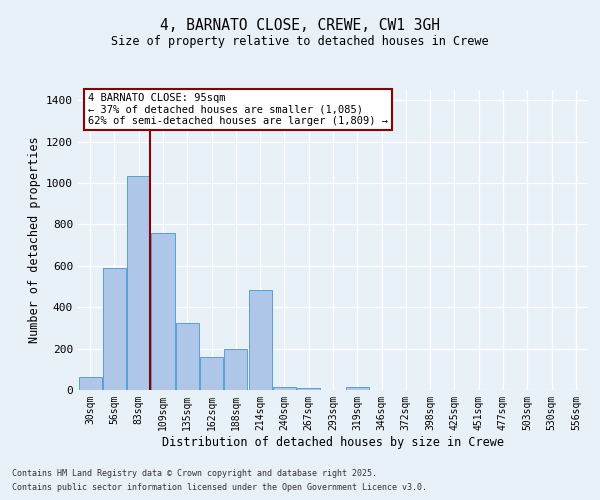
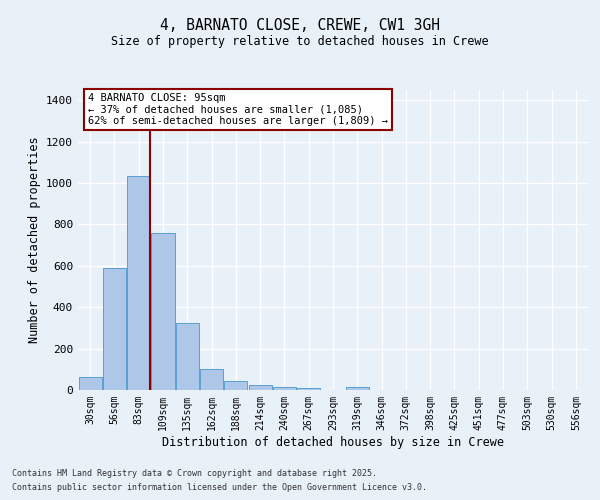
162sqm: 160 -> 100
188sqm: 200 -> 45
214sqm: 485 -> 25
